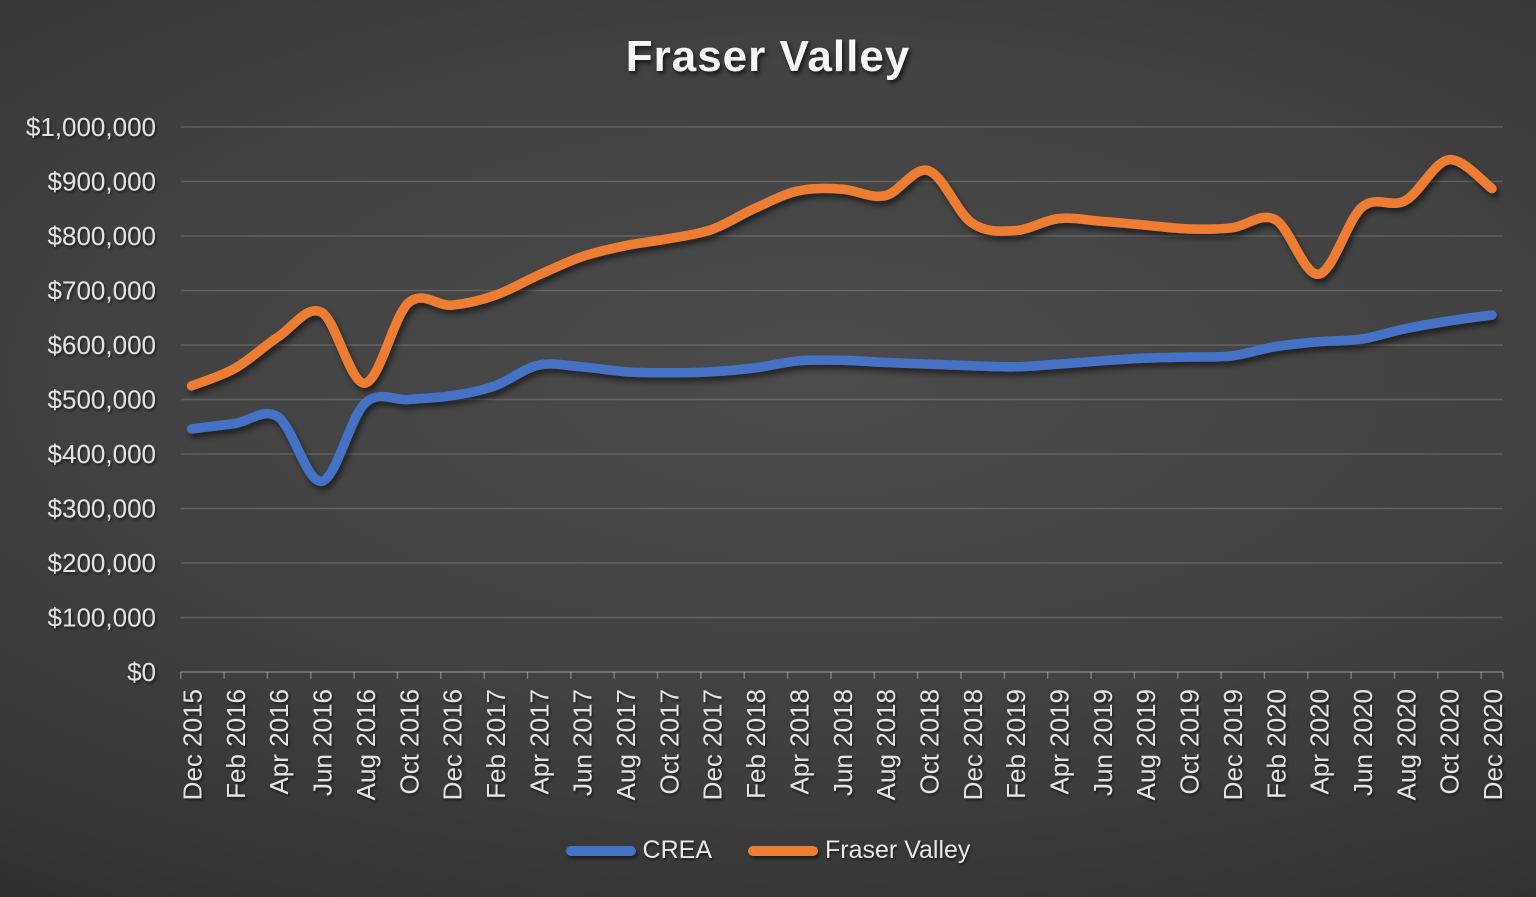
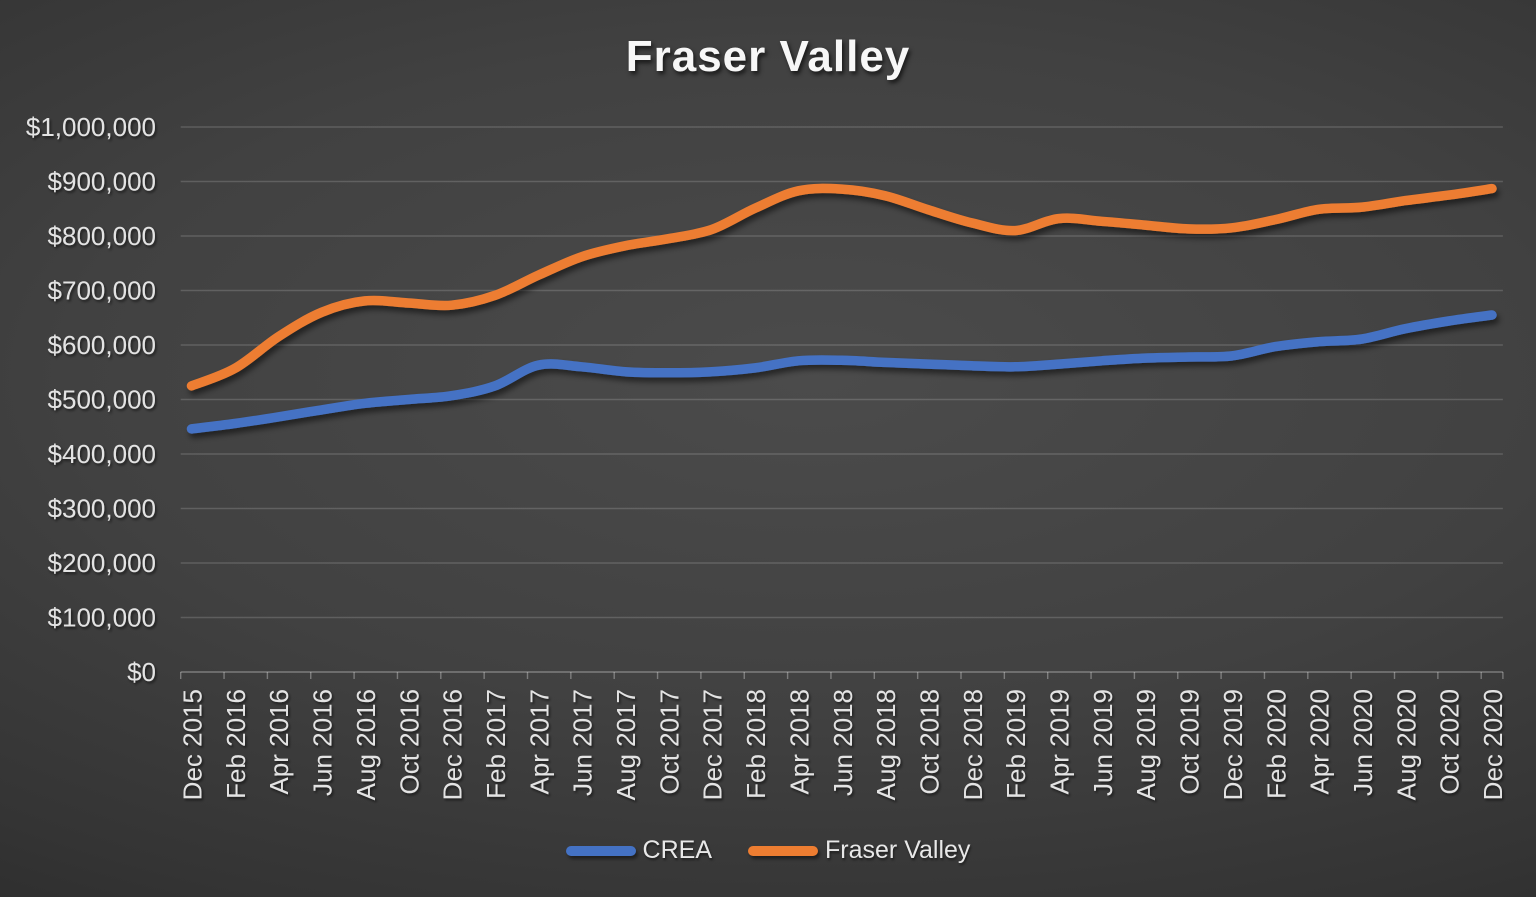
CREA/Jun 2016: $350000 -> $480000
Fraser Valley/Aug 2016: $530000 -> $680000
Fraser Valley/Oct 2018: $920000 -> $850000
Fraser Valley/Apr 2020: $730000 -> $850000
Fraser Valley/Oct 2020: $940000 -> $880000
